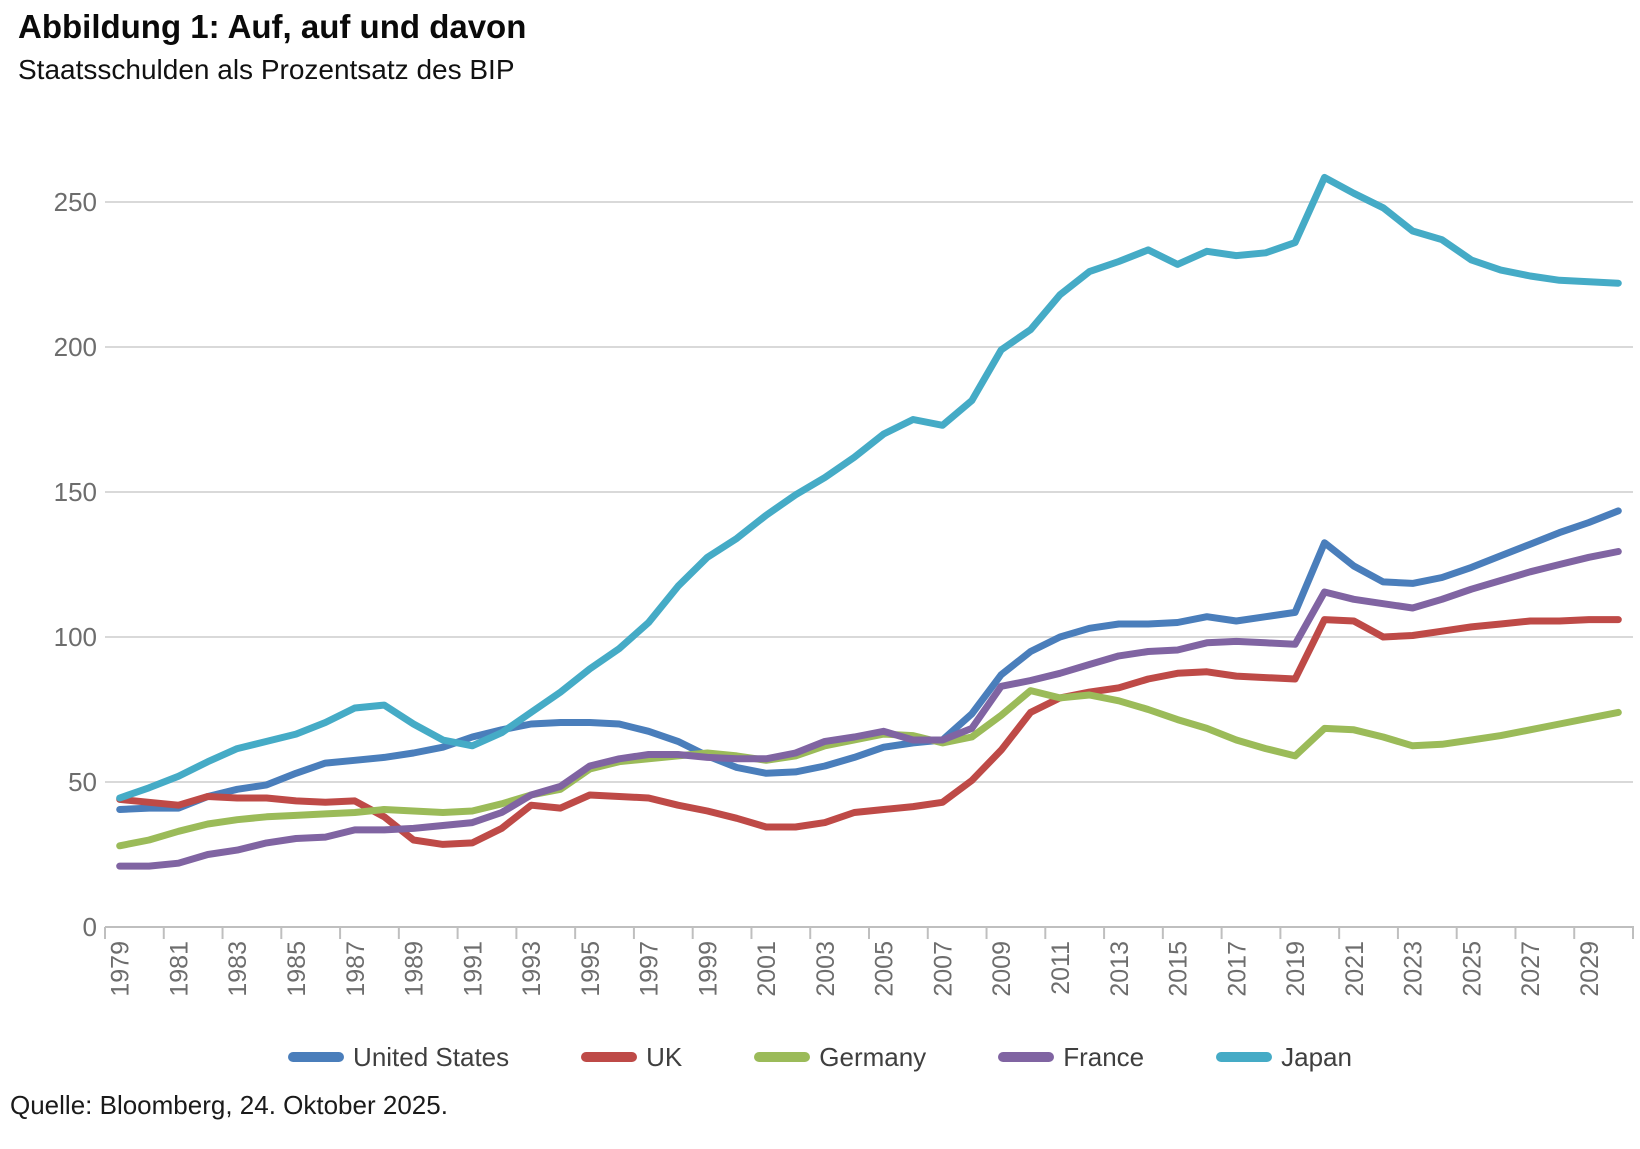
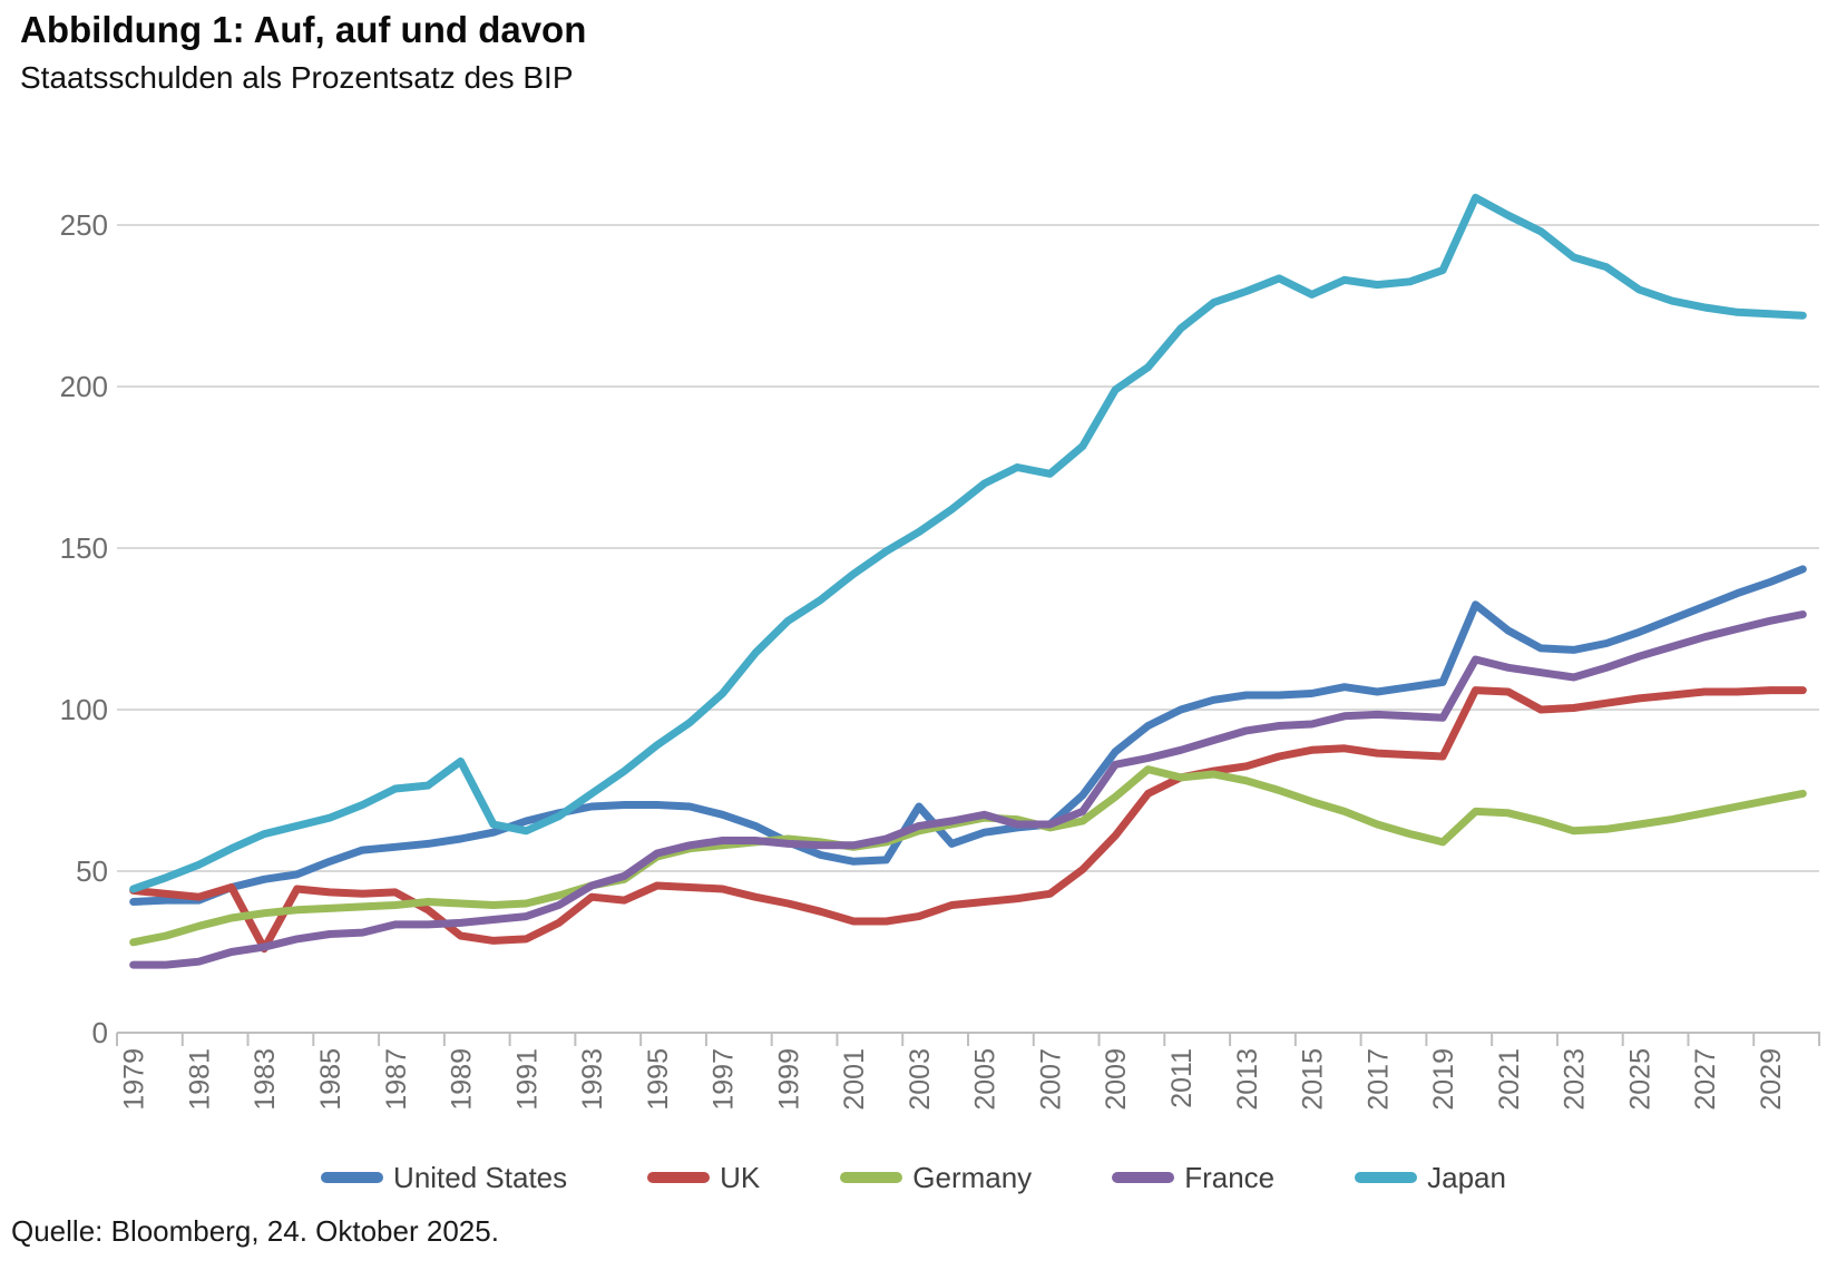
UK/1983: 44 -> 26
Japan/1989: 70 -> 84
United States/2003: 56 -> 70
